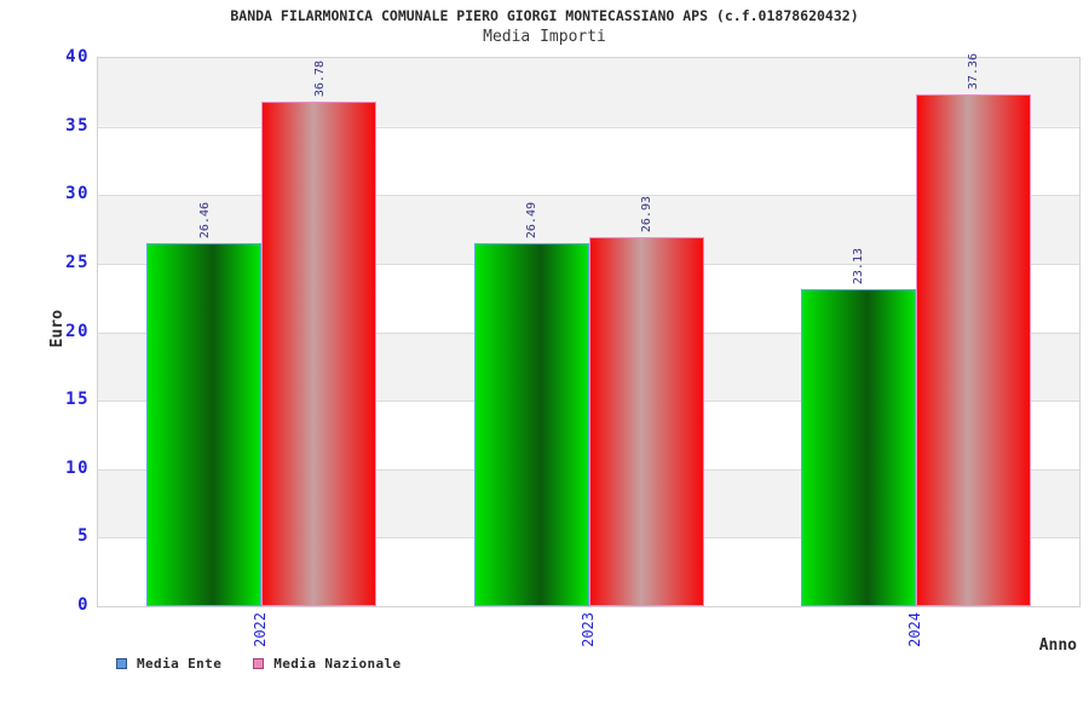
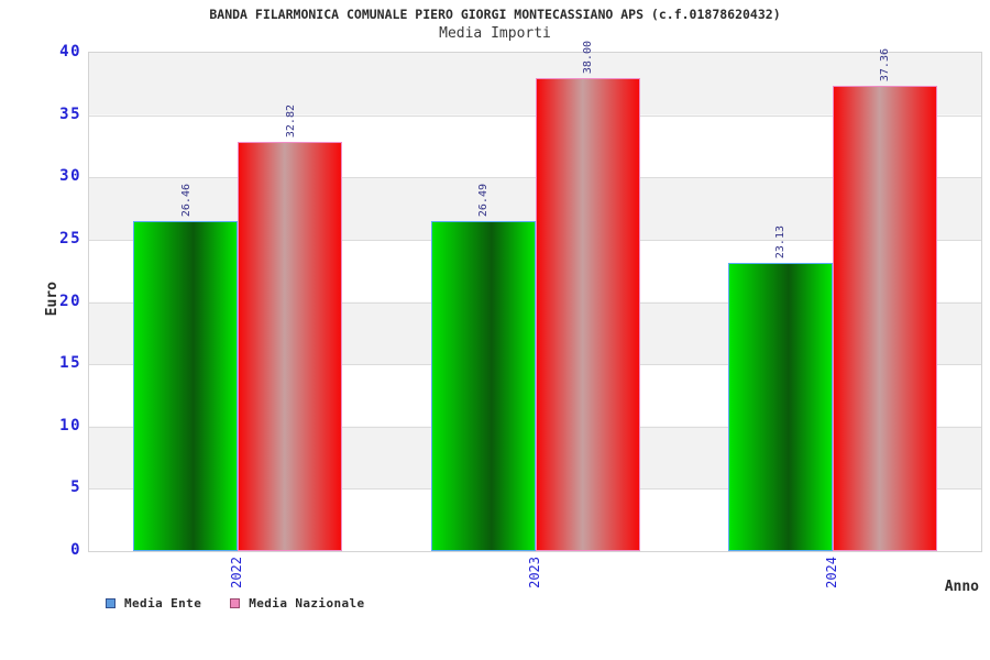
Media Nazionale/2022: 36.78 -> 32.82
Media Nazionale/2023: 26.93 -> 38.00
